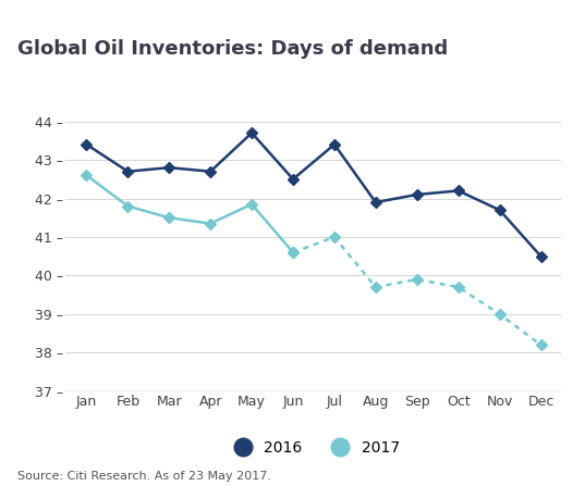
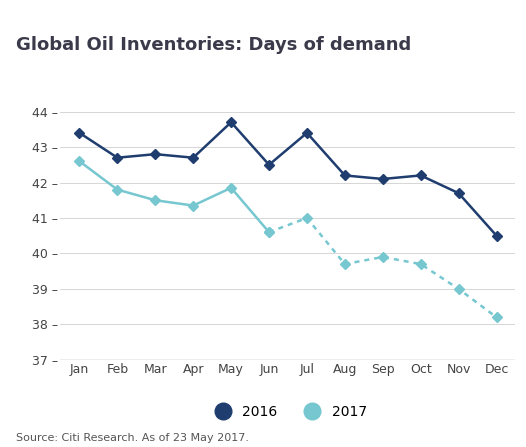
2016/Aug: 41.9 – -> 42.2 –
